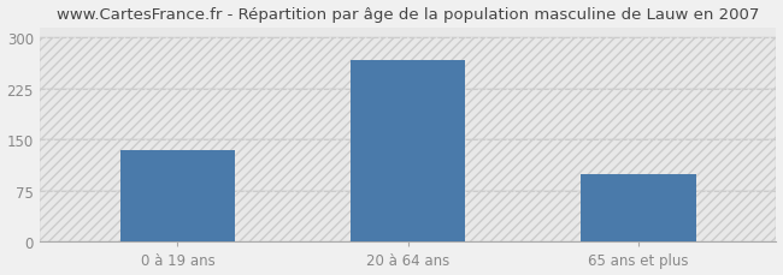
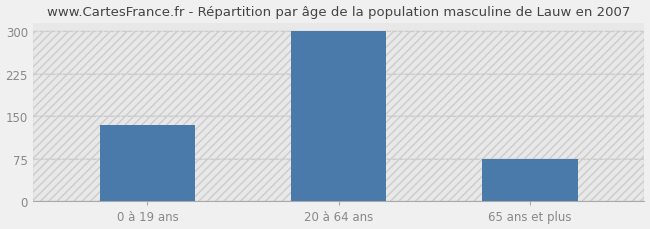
20 à 64 ans: 268 -> 300
65 ans et plus: 100 -> 75
